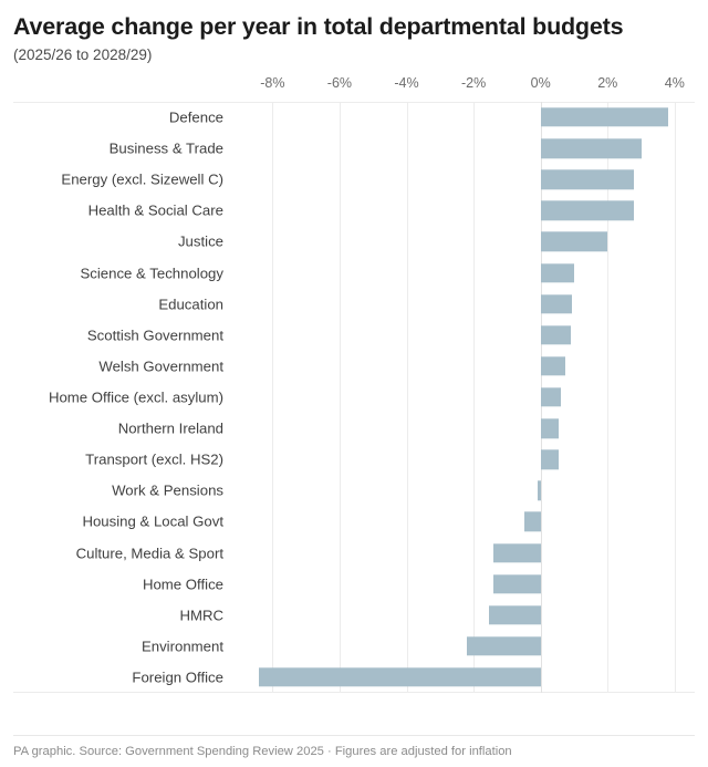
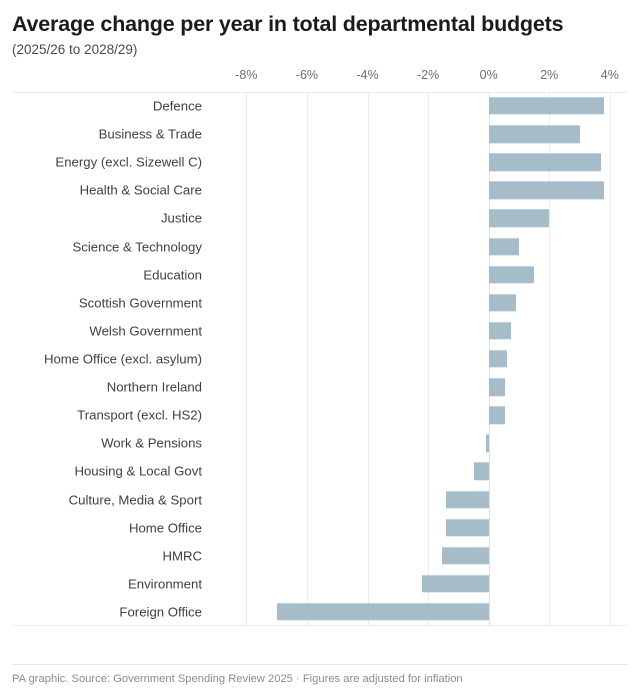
Energy (excl. Sizewell C): 2.8% -> 3.7%
Health & Social Care: 2.8% -> 3.8%
Education: 0.9% -> 1.5%
Foreign Office: -8.4% -> -7.0%
